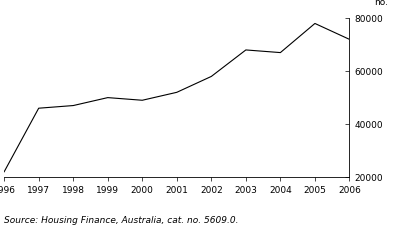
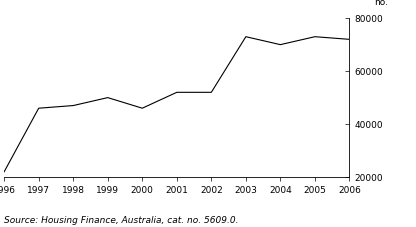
2000: 49000 -> 46000
2002: 58000 -> 52000
2003: 68000 -> 73000
2004: 67000 -> 70000
2005: 78000 -> 73000
